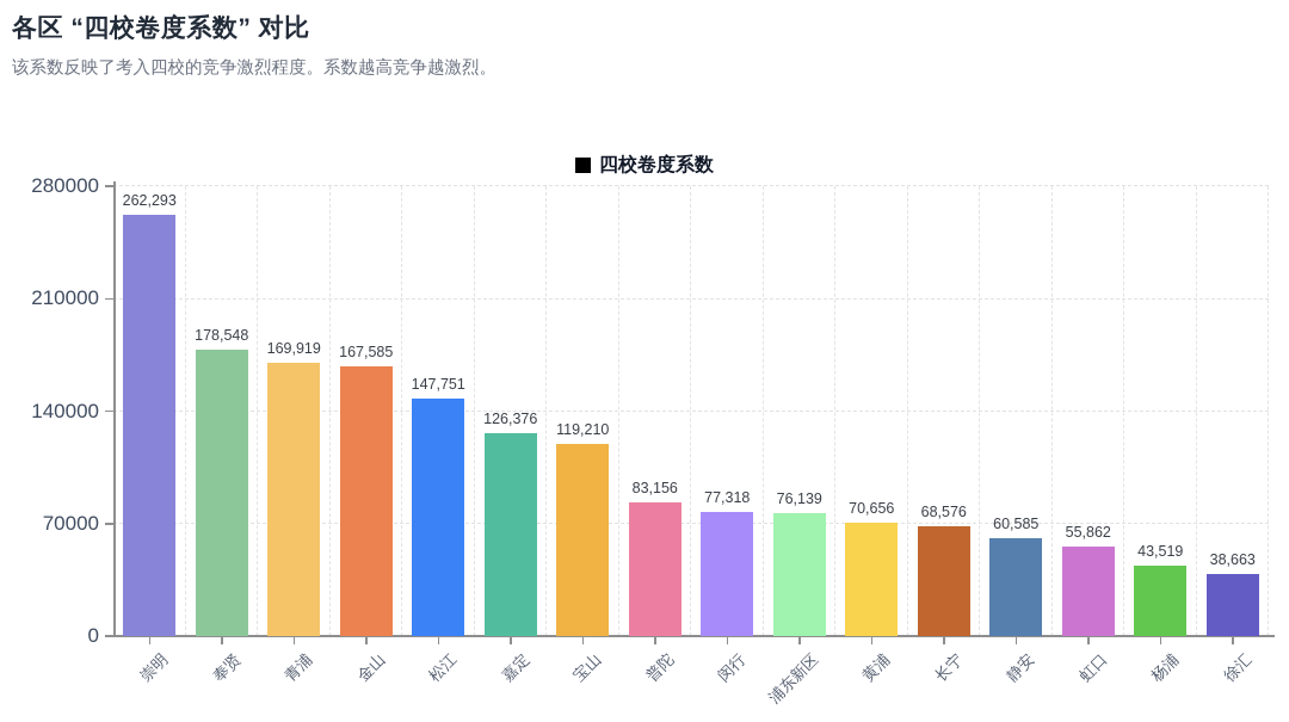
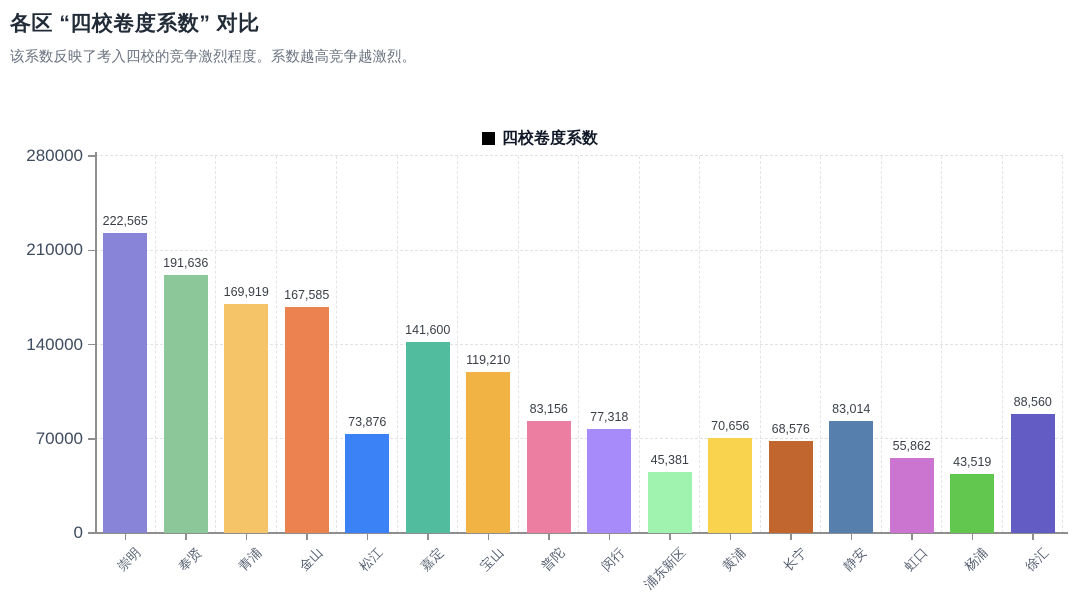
崇明: 262,293 -> 222,565
奉贤: 178,548 -> 191,636
松江: 147,751 -> 73,876
嘉定: 126,376 -> 141,600
浦东新区: 76,139 -> 45,381
静安: 60,585 -> 83,014
徐汇: 38,663 -> 88,560
